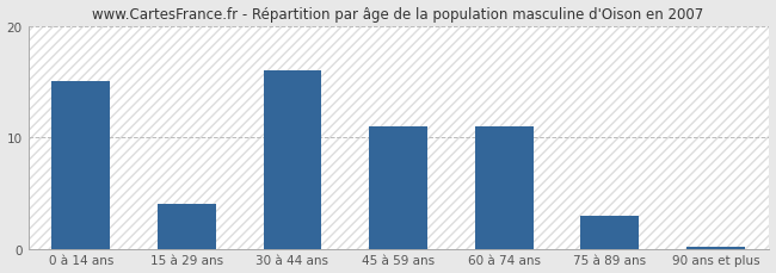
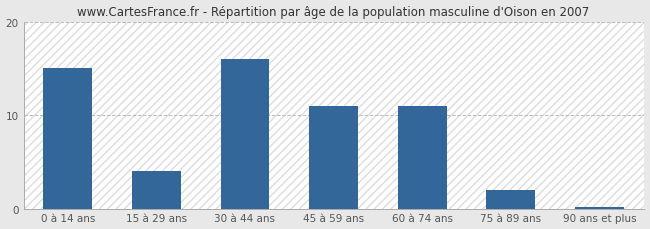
75 à 89 ans: 3.0 -> 2.0
